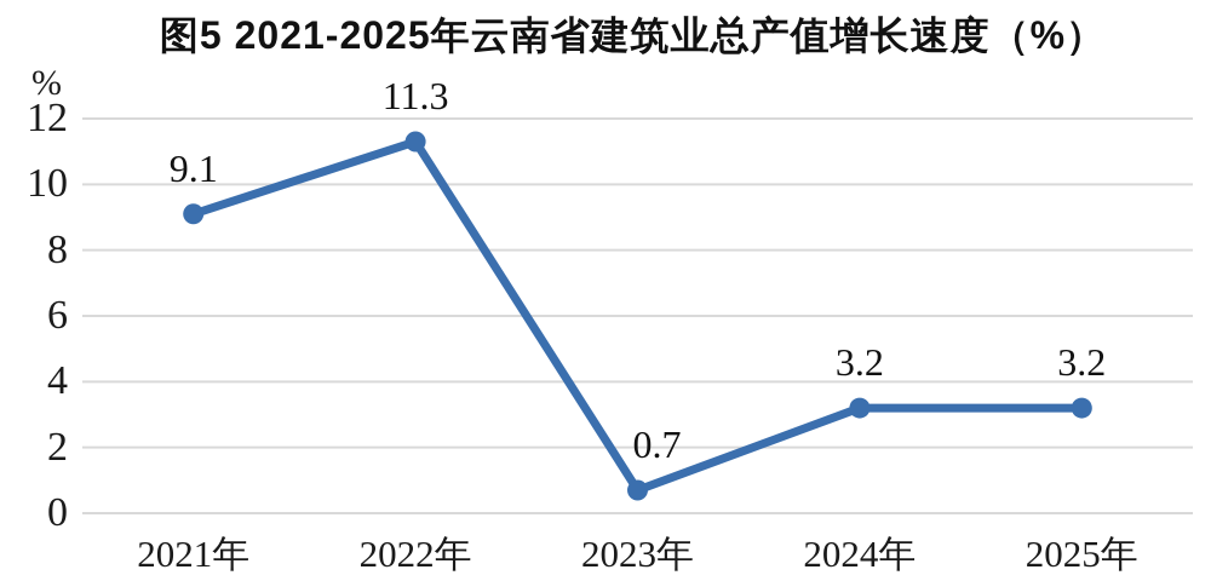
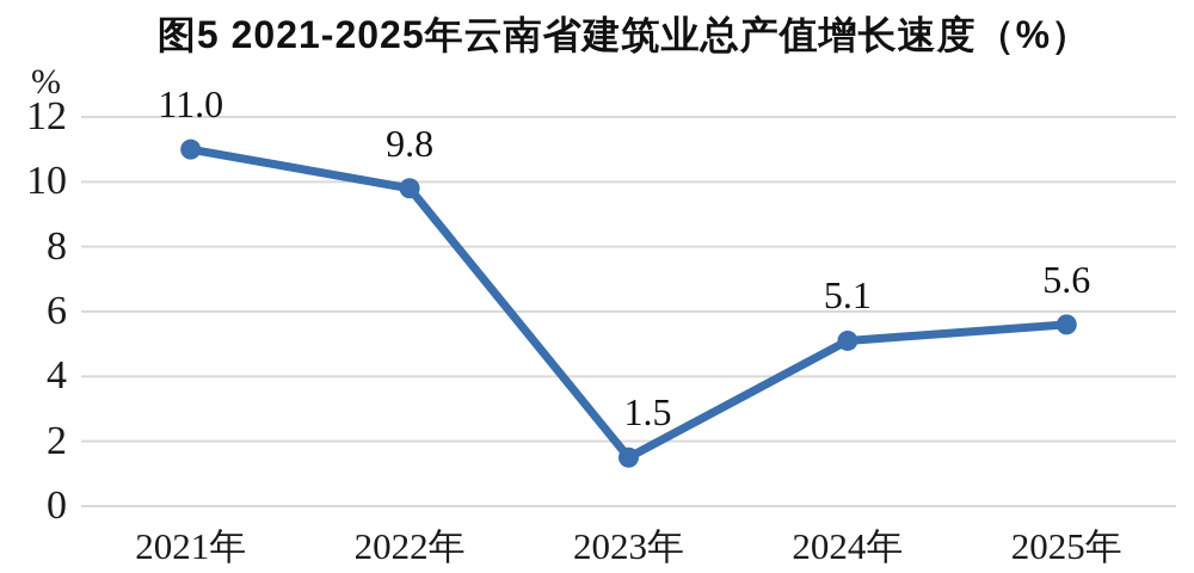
2021年: 9.1 -> 11.0
2022年: 11.3 -> 9.8
2023年: 0.7 -> 1.5
2024年: 3.2 -> 5.1
2025年: 3.2 -> 5.6
